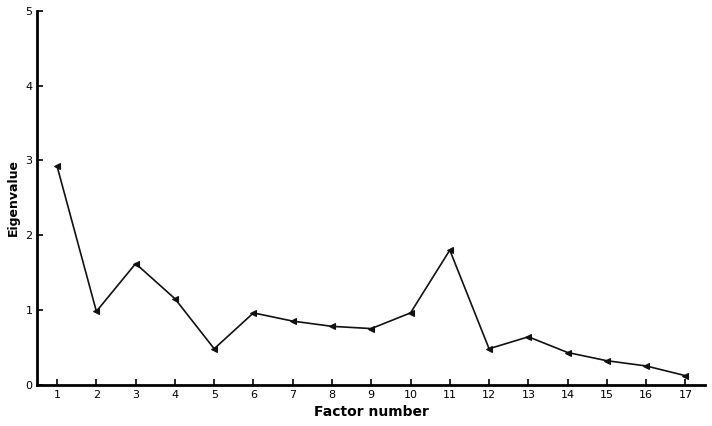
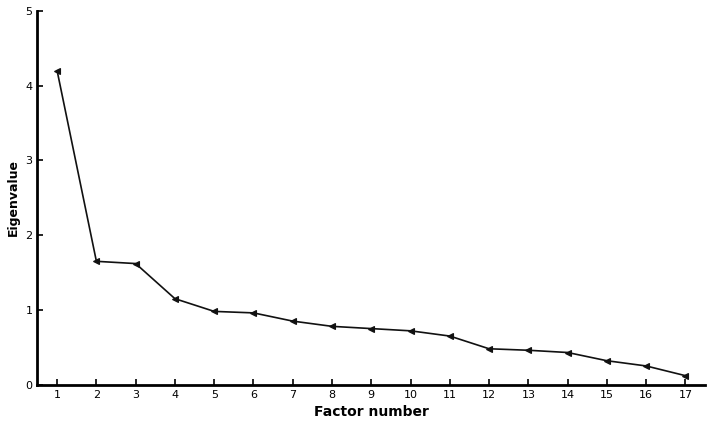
1: 2.92 -> 4.20
2: 0.98 -> 1.65
5: 0.48 -> 0.98
10: 0.96 -> 0.72
11: 1.80 -> 0.65
13: 0.64 -> 0.46
